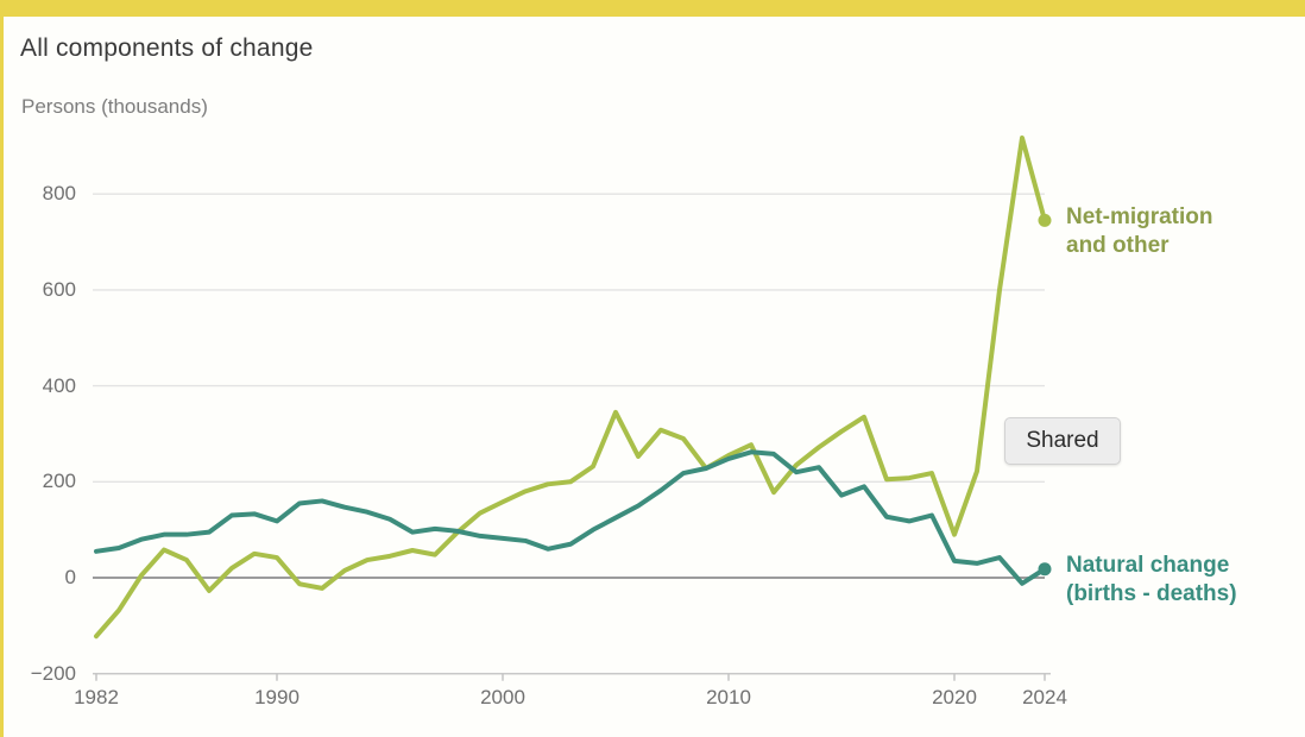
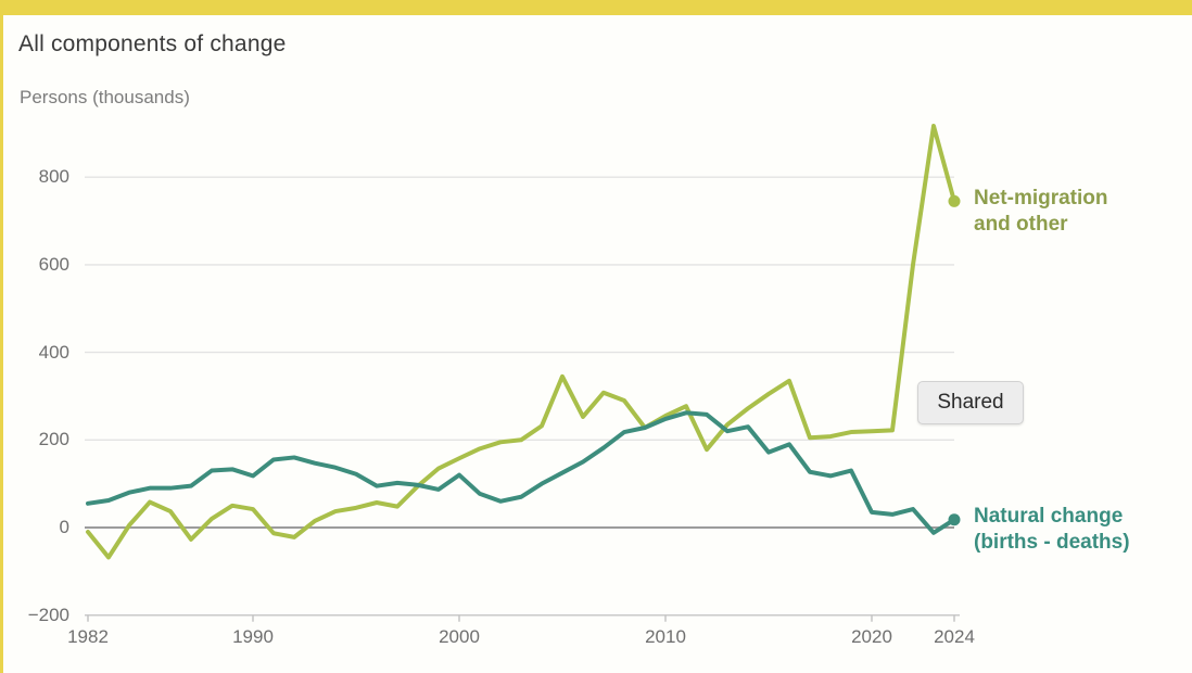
Net-migration and other/1982: -120 -> -10
Natural change (births - deaths)/2000: 80 -> 120
Net-migration and other/2020: 90 -> 220
